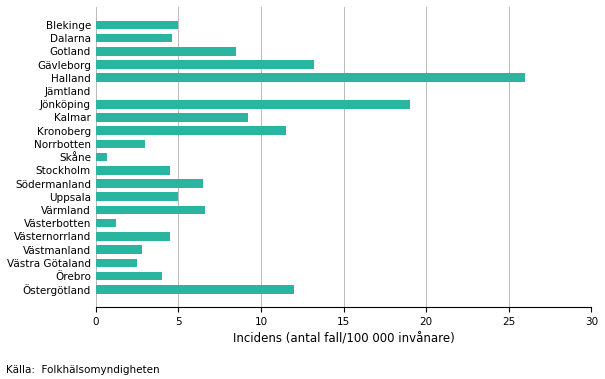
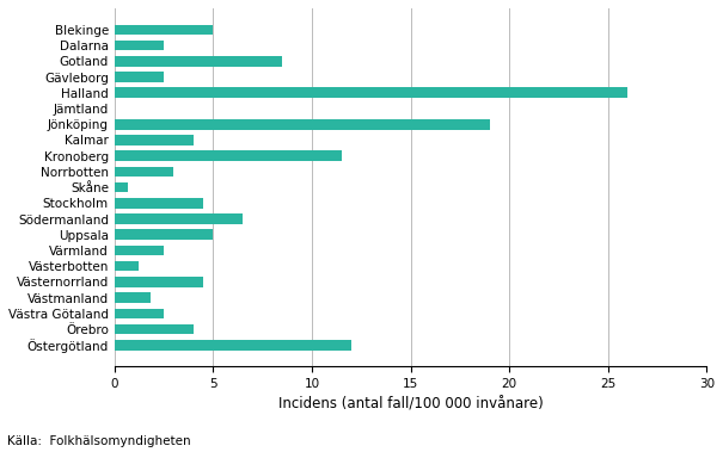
Dalarna: 4.6 -> 2.5
Gävleborg: 13.2 -> 2.5
Kalmar: 9.2 -> 4.0
Värmland: 6.6 -> 2.5
Västmanland: 2.8 -> 1.8
